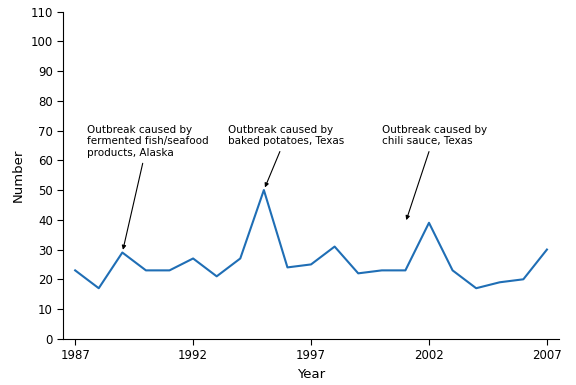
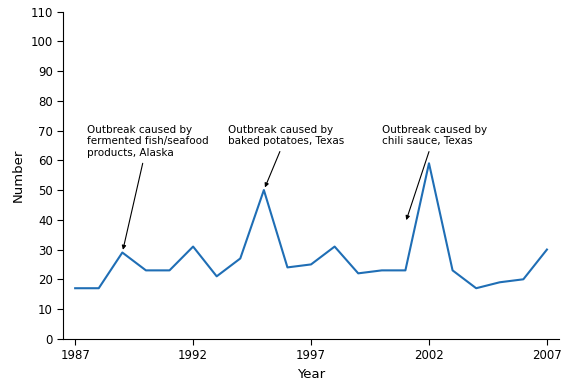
1987: 23 -> 17
1992: 27 -> 31
2002: 39 -> 59
